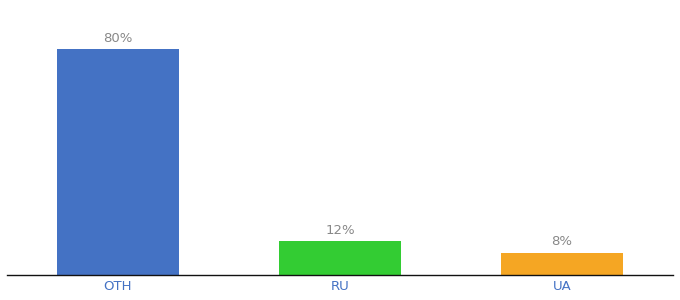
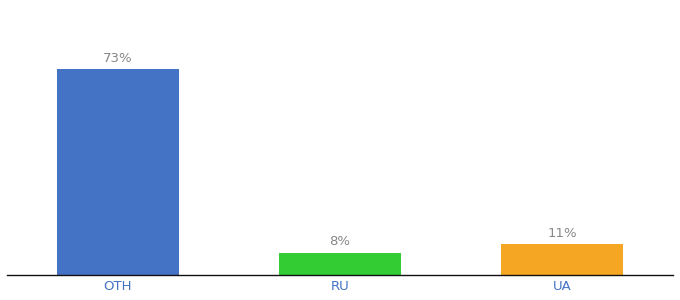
OTH: 80% -> 73%
RU: 12% -> 8%
UA: 8% -> 11%
